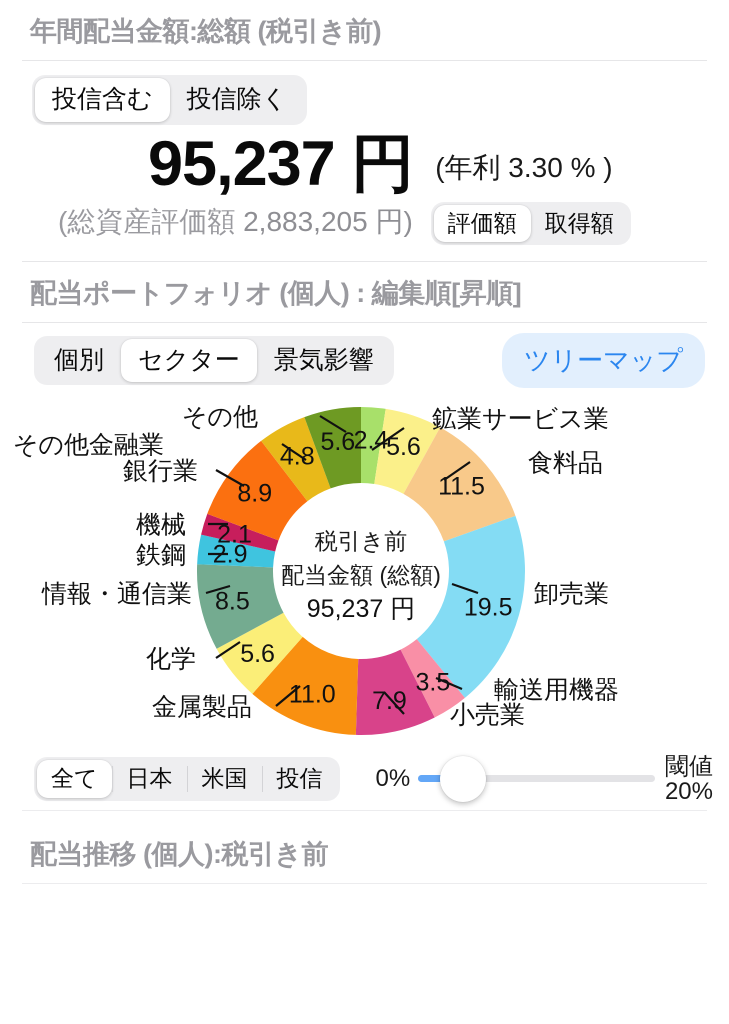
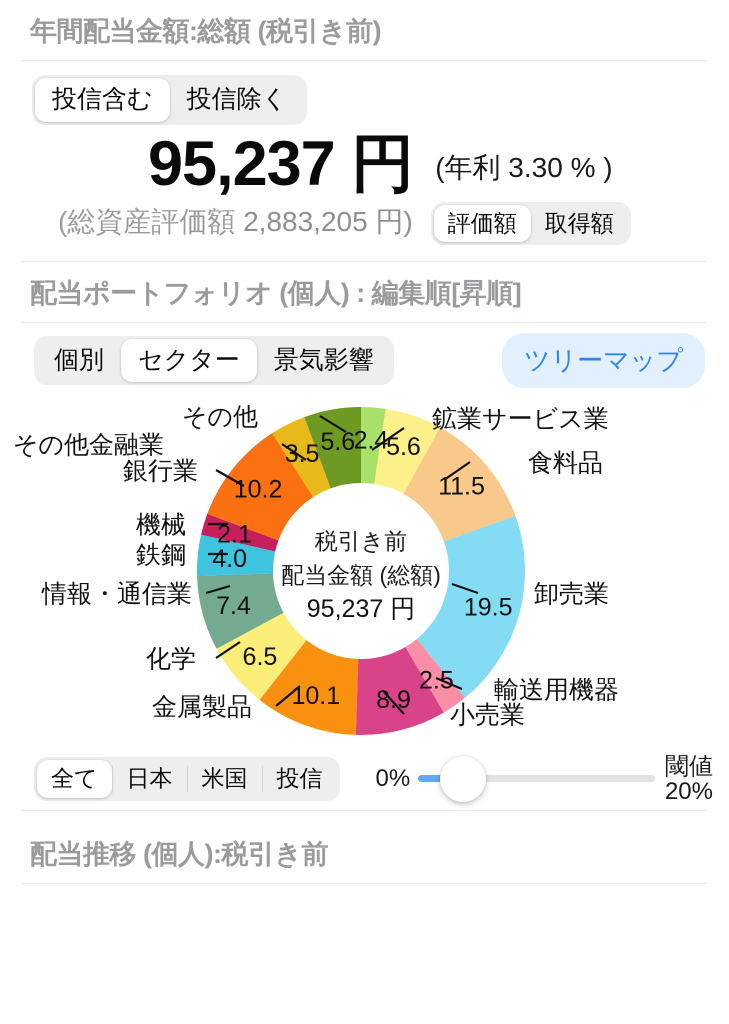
輸送用機器: 3.5 -> 2.5
小売業: 7.9 -> 8.9
金属製品: 11.0 -> 10.1
化学: 5.6 -> 6.5
情報・通信業: 8.5 -> 7.4
鉄鋼: 2.9 -> 4.0
銀行業: 8.9 -> 10.2
その他金融業: 4.8 -> 3.5
